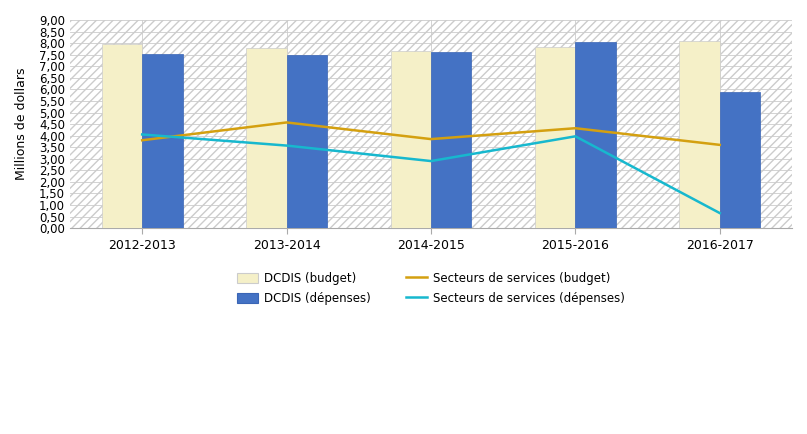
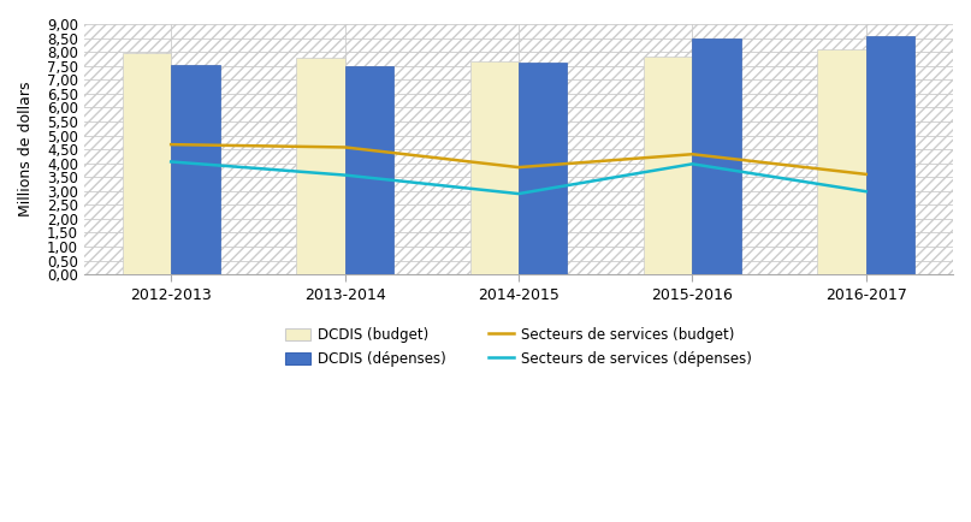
Secteurs de services (budget)/2012-2013: 3,80 -> 4,67
DCDIS (dépenses)/2015-2016: 8,05 -> 8,47
Secteurs de services (dépenses)/2016-2017: 0,65 -> 2,98
DCDIS (dépenses)/2016-2017: 5,90 -> 8,55
